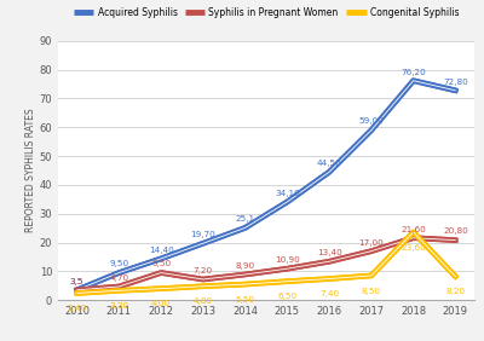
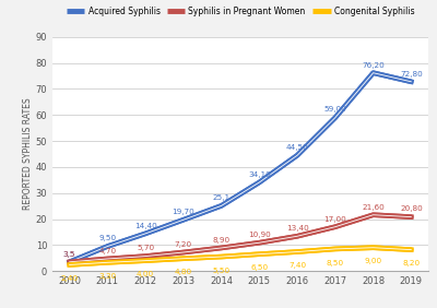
Syphilis in Pregnant Women/2012: 9,50 -> 5,70
Congenital Syphilis/2018: 23,60 -> 9,00
